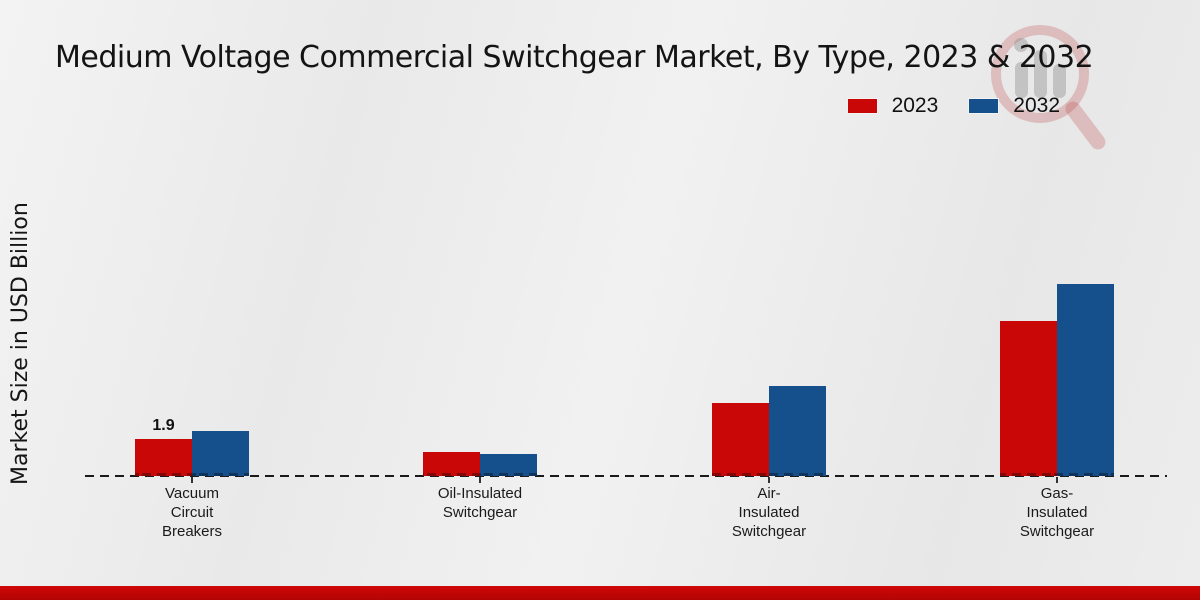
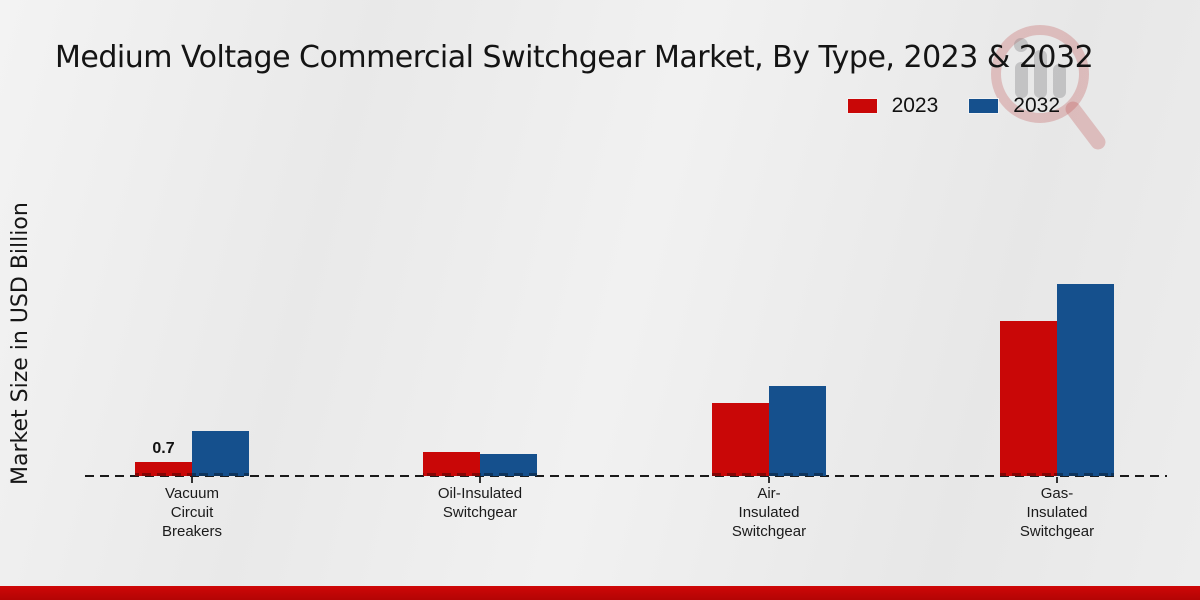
2023/Vacuum Circuit Breakers: 1.9 -> 0.7
